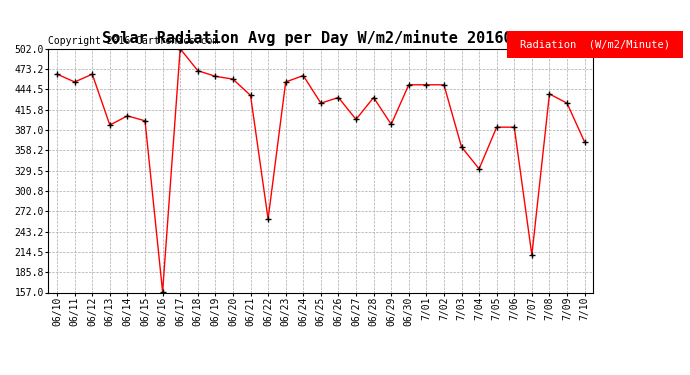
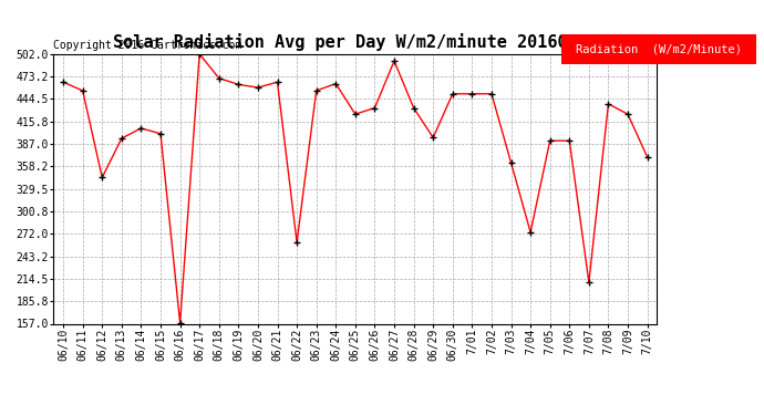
06/12: 466 -> 344
06/21: 436 -> 466
06/27: 402 -> 493
7/04: 332 -> 274
